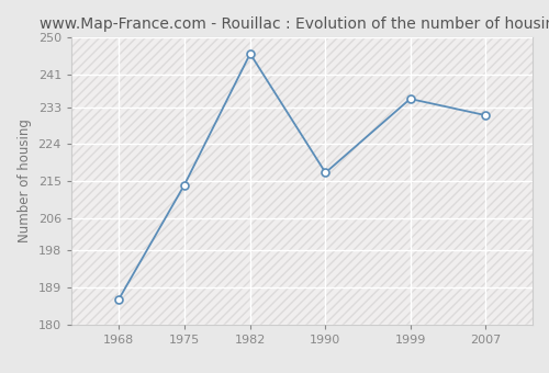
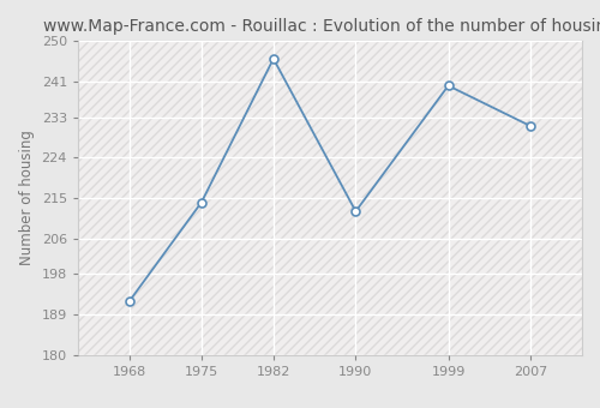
1968: 186 -> 192
1990: 217 -> 212
1999: 235 -> 240
